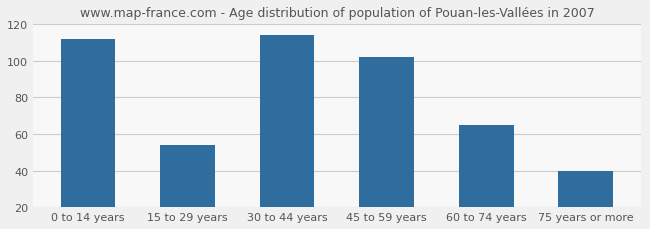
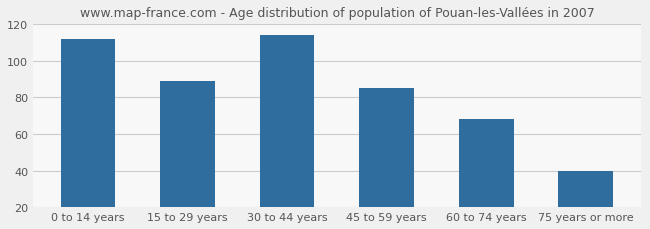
15 to 29 years: 54 -> 89
45 to 59 years: 102 -> 85
60 to 74 years: 65 -> 68
